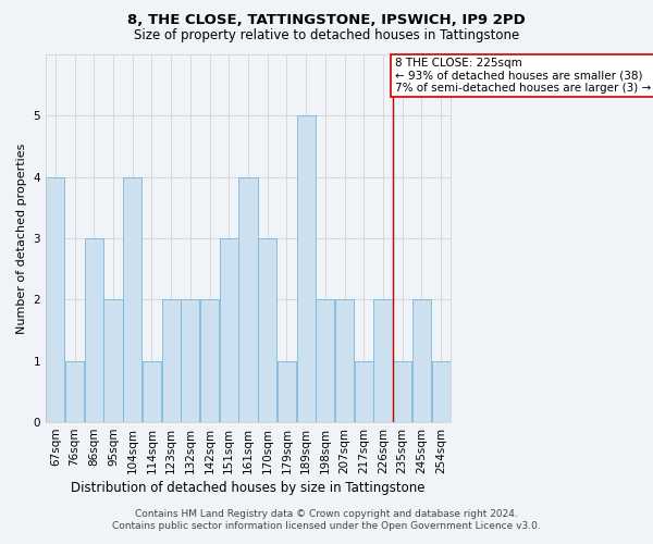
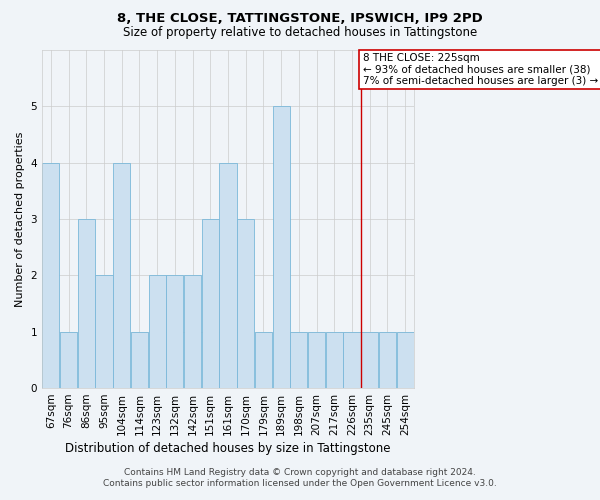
198sqm: 2 -> 1
207sqm: 2 -> 1
226sqm: 2 -> 1
245sqm: 2 -> 1
